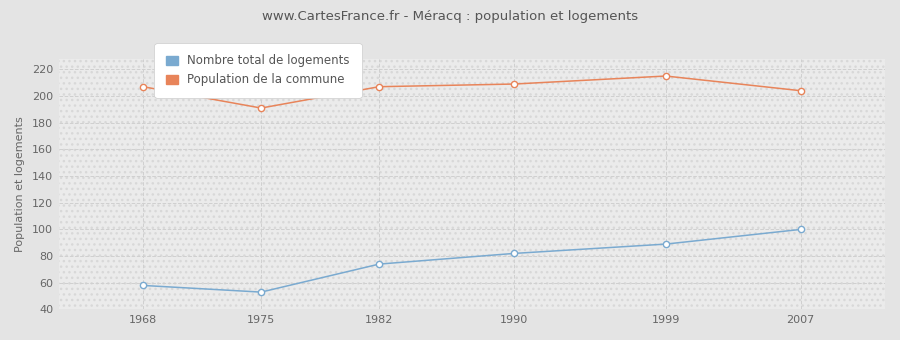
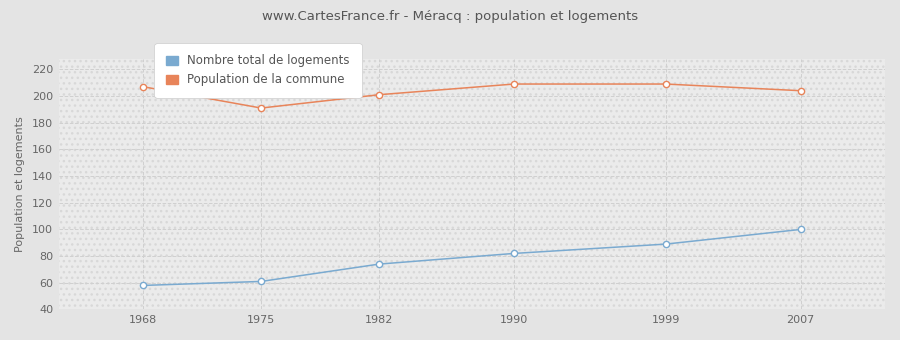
Nombre total de logements/1975: 53 -> 61
Population de la commune/1982: 207 -> 201
Population de la commune/1999: 215 -> 209
